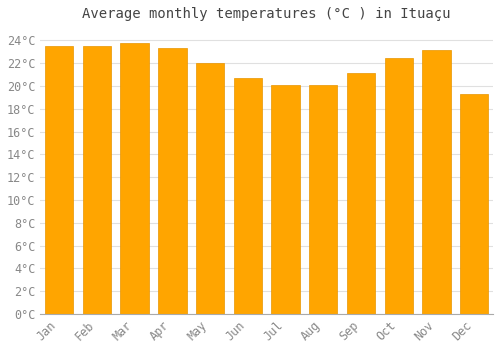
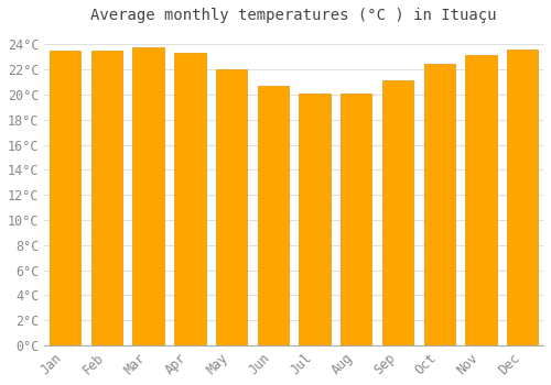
Dec: 19.3°C -> 23.6°C
